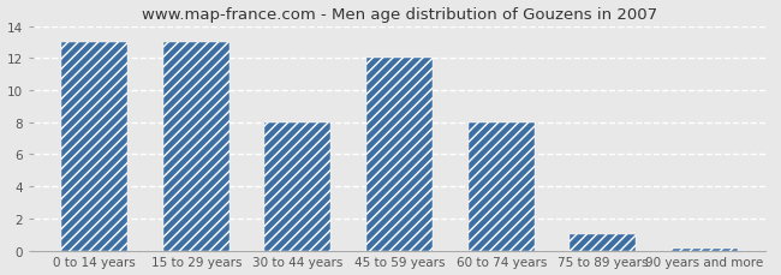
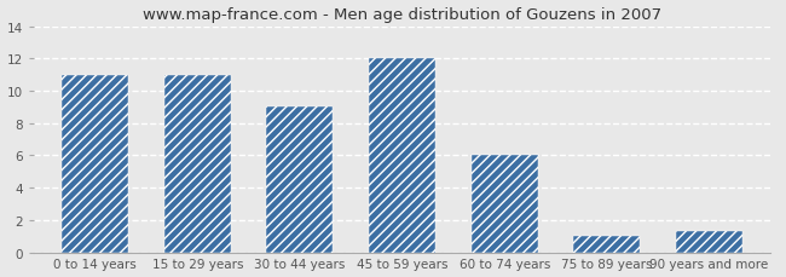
0 to 14 years: 13.0 -> 11.0
15 to 29 years: 13.0 -> 11.0
30 to 44 years: 8.0 -> 9.0
60 to 74 years: 8.0 -> 6.0
90 years and more: 0.1 -> 1.3
